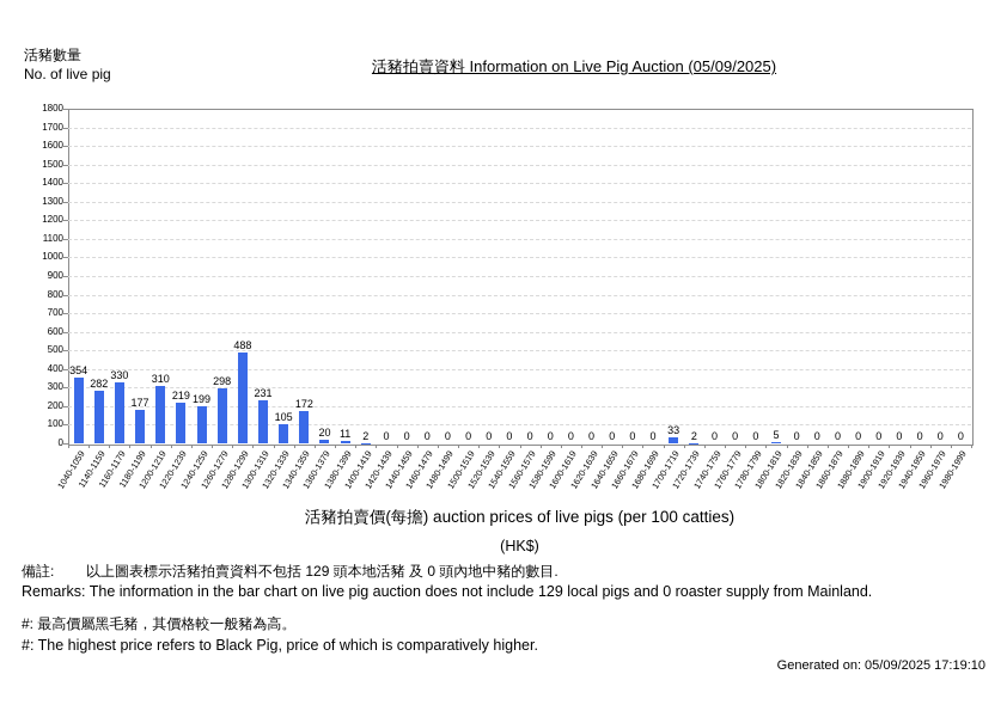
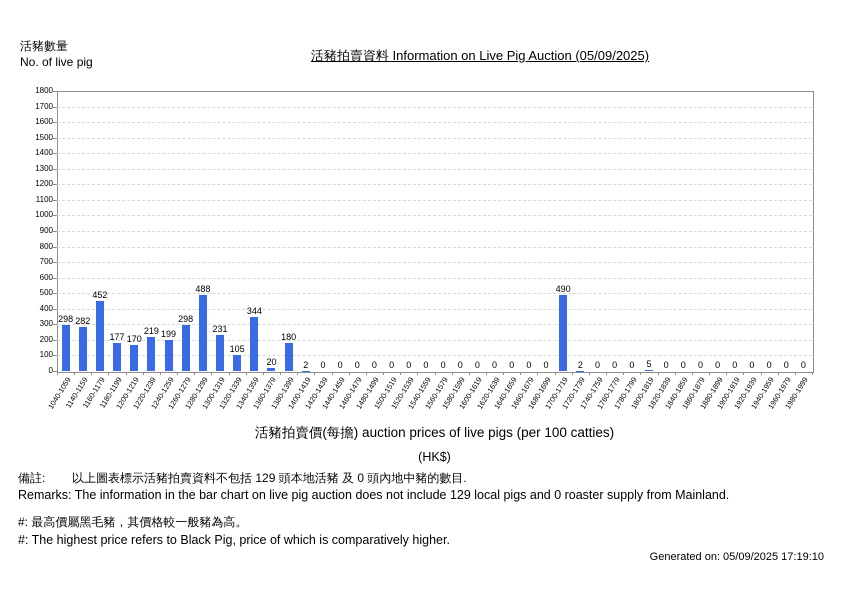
1040-1059: 354 -> 298
1160-1179: 330 -> 452
1200-1219: 310 -> 170
1340-1359: 172 -> 344
1380-1399: 11 -> 180
1700-1719: 33 -> 490
